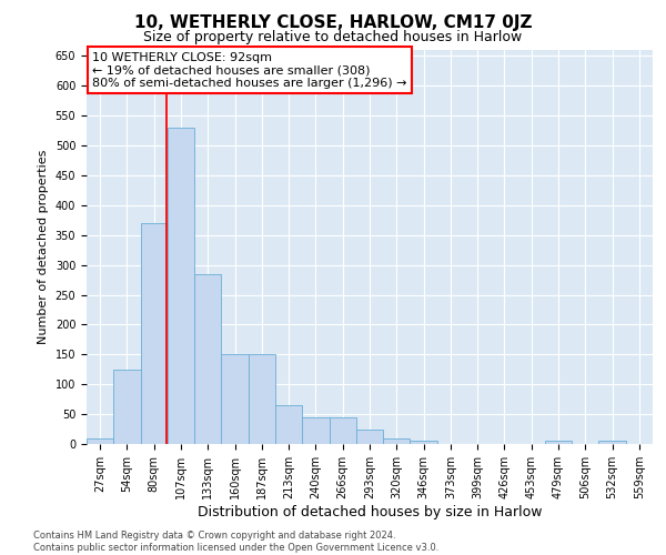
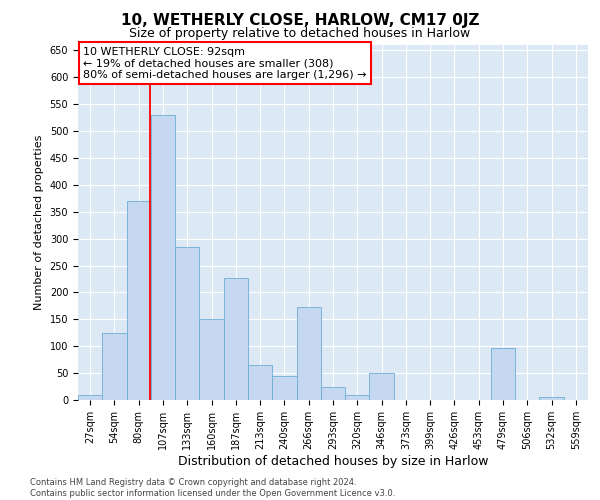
187sqm: 150 -> 226
266sqm: 45 -> 172
346sqm: 5 -> 50
479sqm: 5 -> 96
